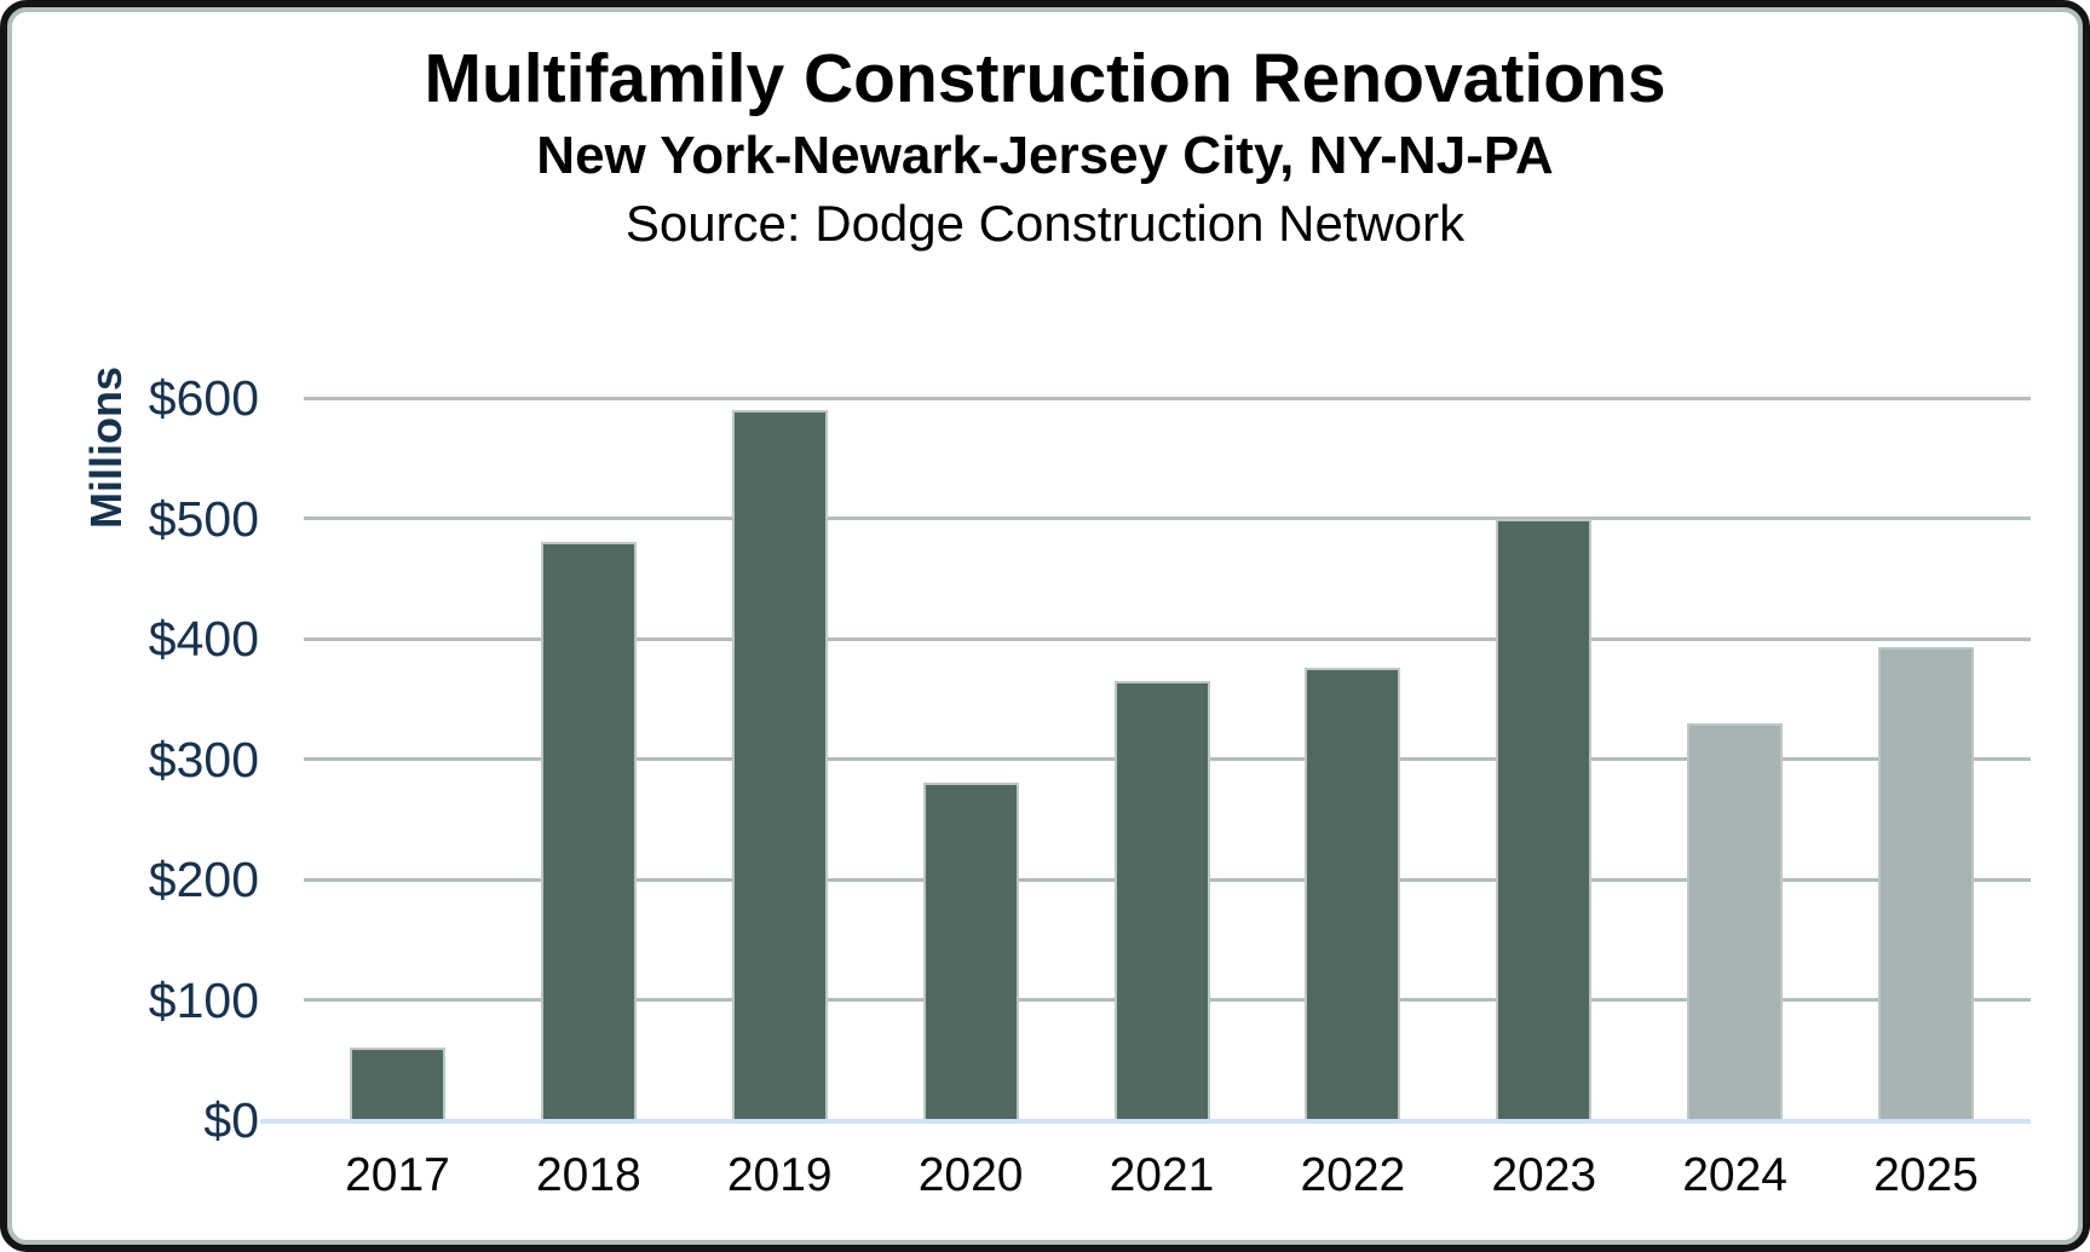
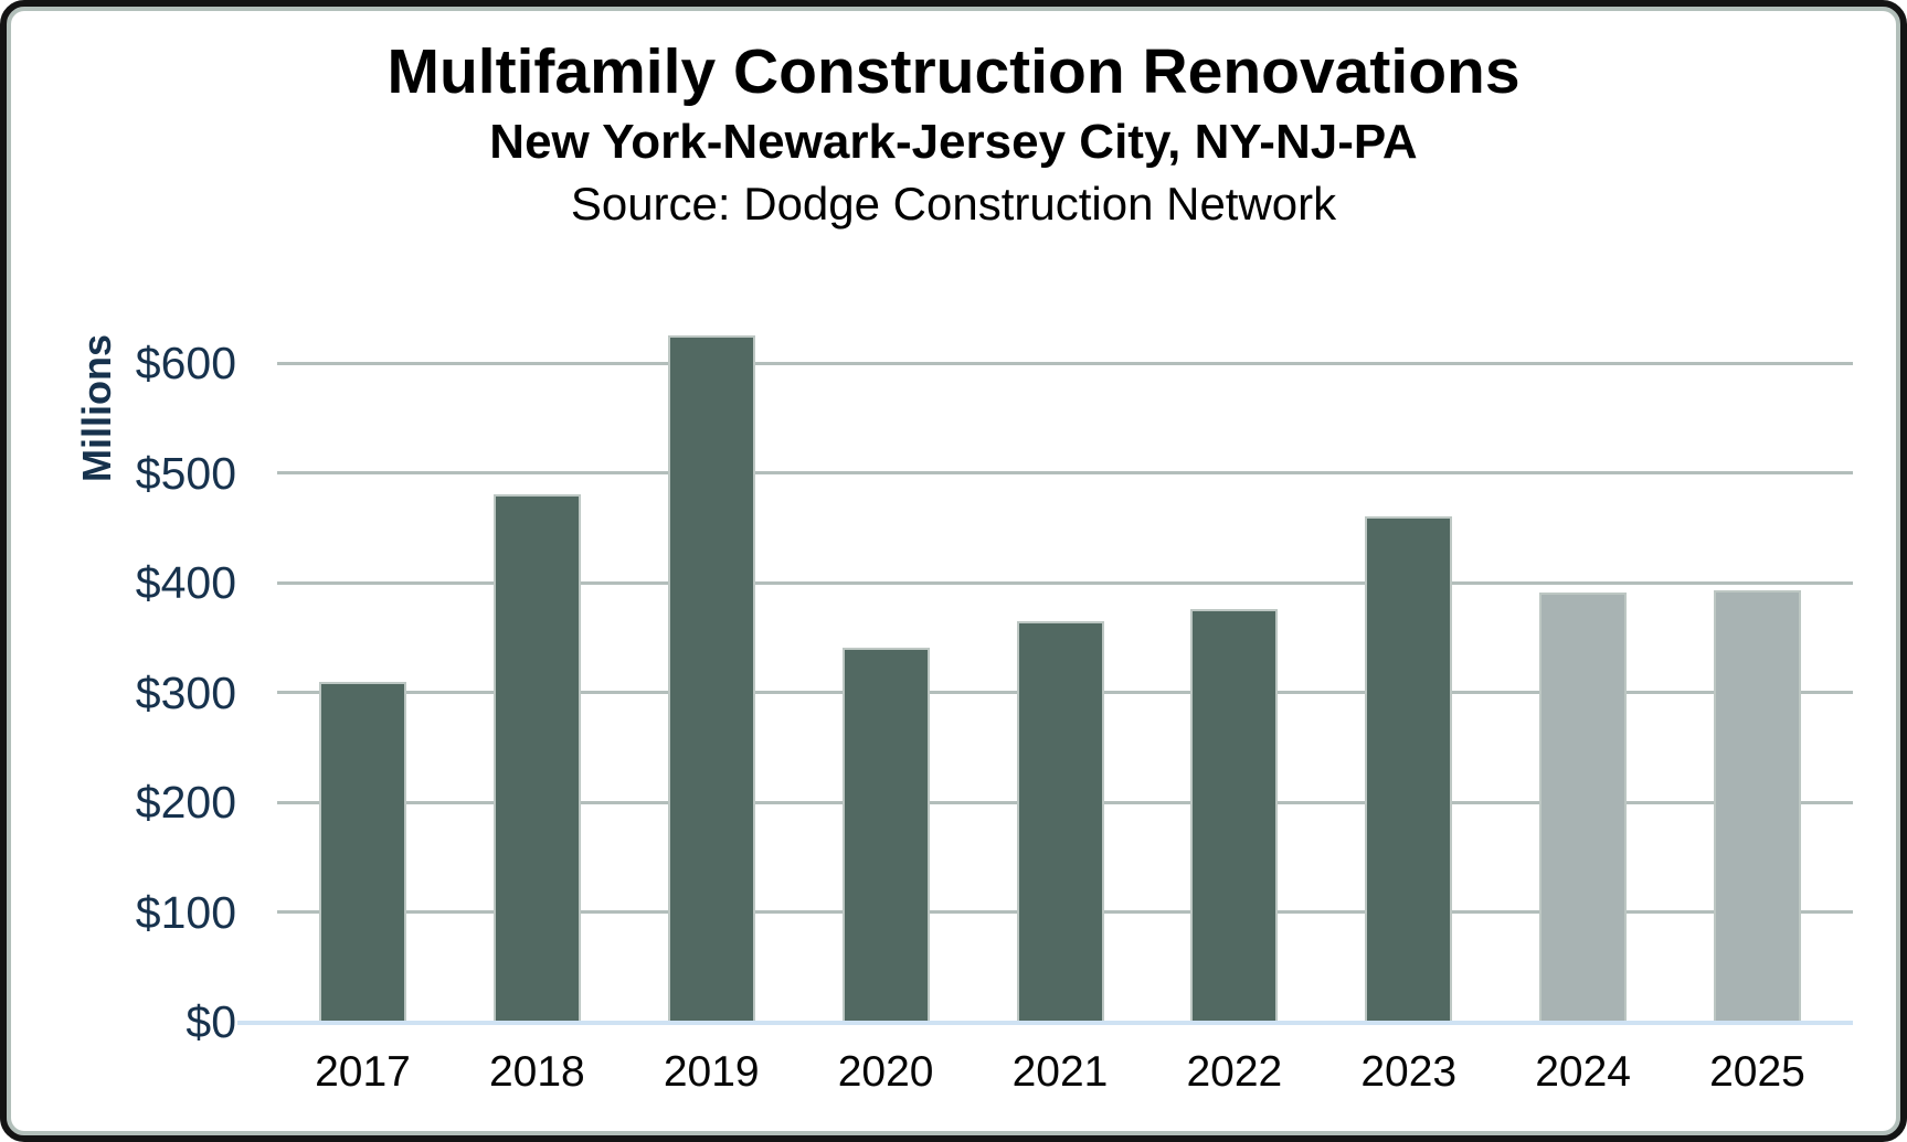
2017: $60 -> $310
2019: $590 -> $620
2020: $280 -> $340
2023: $500 -> $460
2024: $330 -> $390
